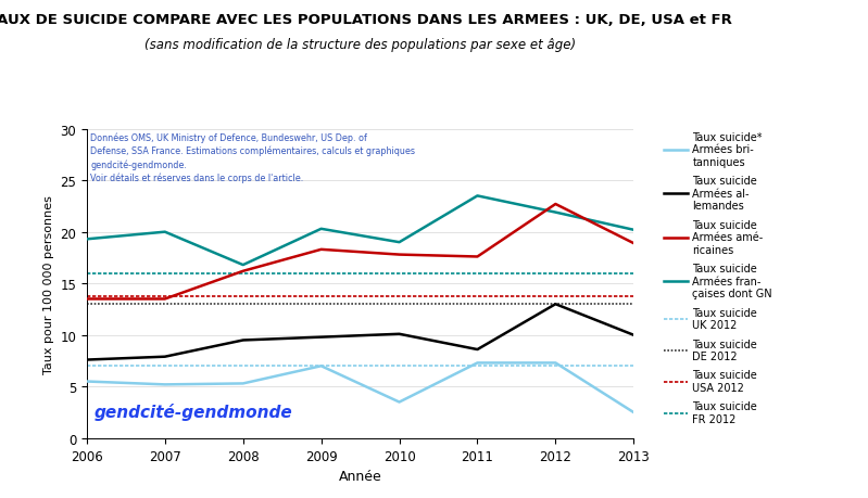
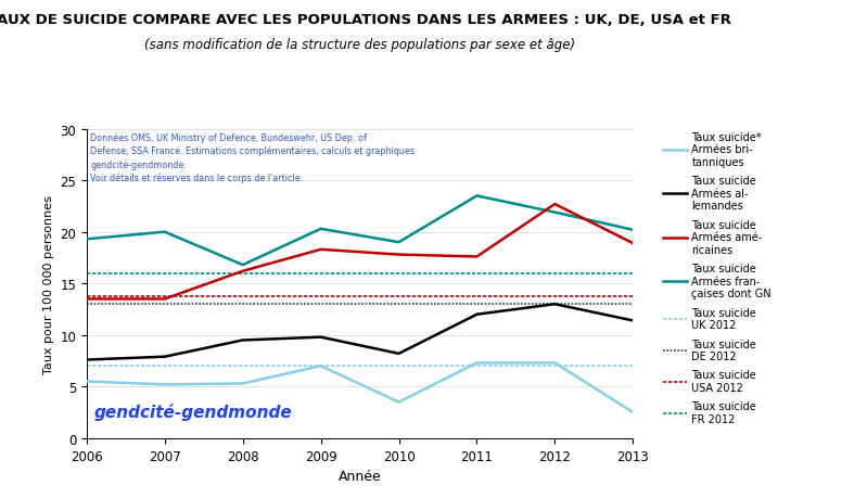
Taux suicide Armées al- lemandes/2010: 10.1 -> 8.2
Taux suicide Armées al- lemandes/2011: 8.6 -> 12.0
Taux suicide Armées al- lemandes/2013: 10.0 -> 11.4
